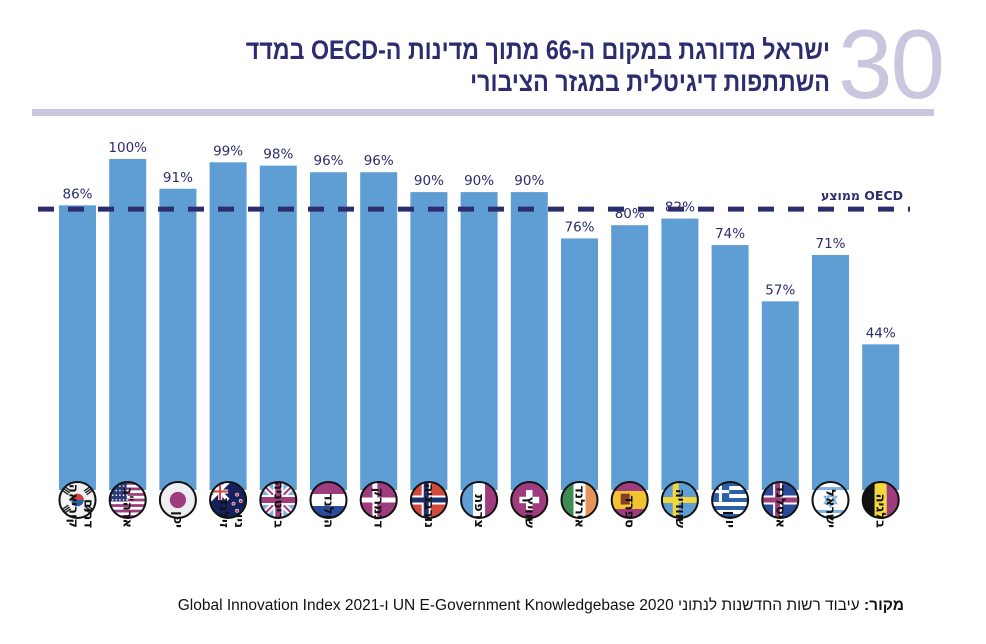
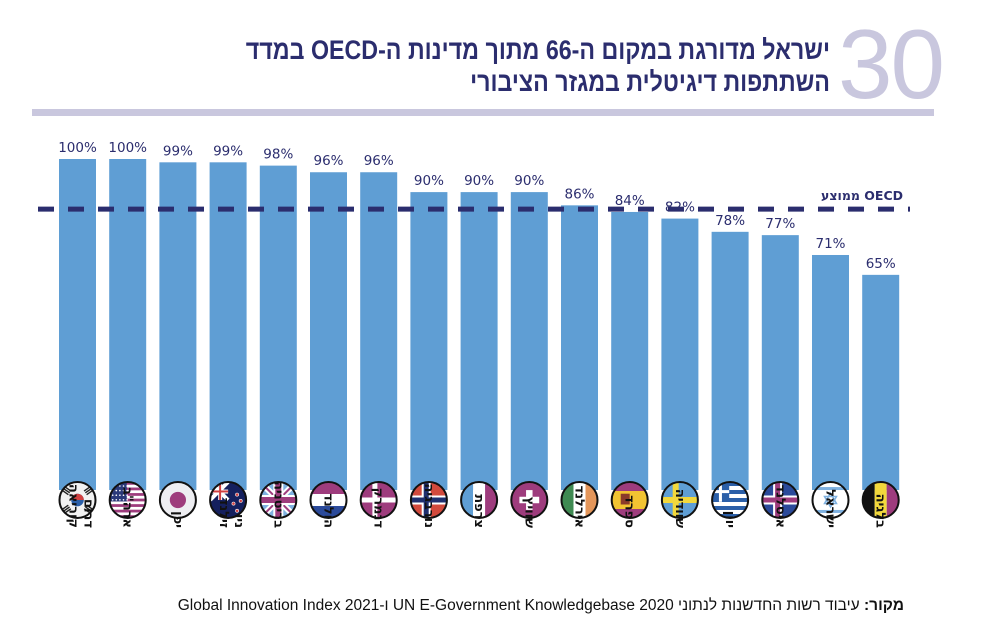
דרום קוריאה: 86% -> 100%
יפן: 91% -> 99%
אירלנד: 76% -> 86%
ספרד: 80% -> 84%
יוון: 74% -> 78%
איסלנד: 57% -> 77%
בלגיה: 44% -> 65%
